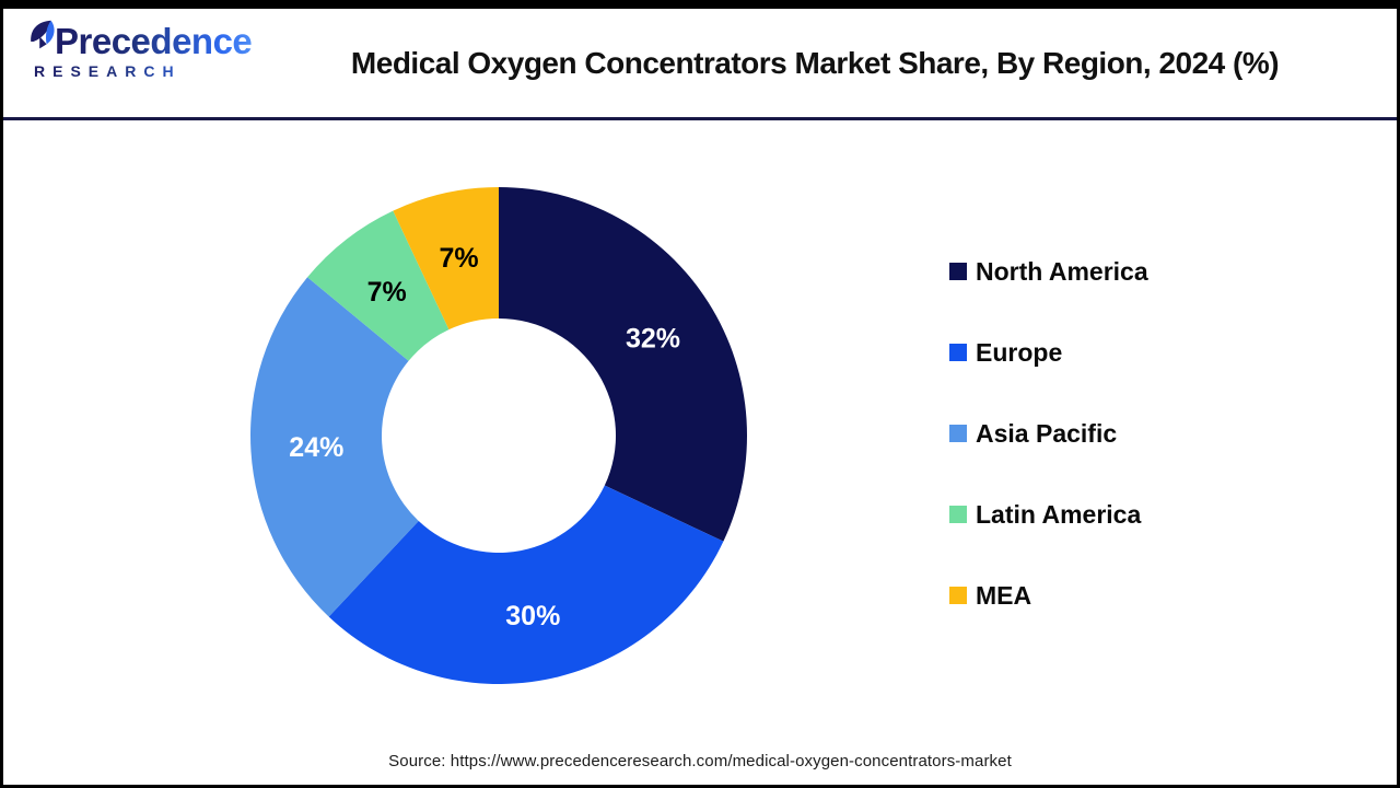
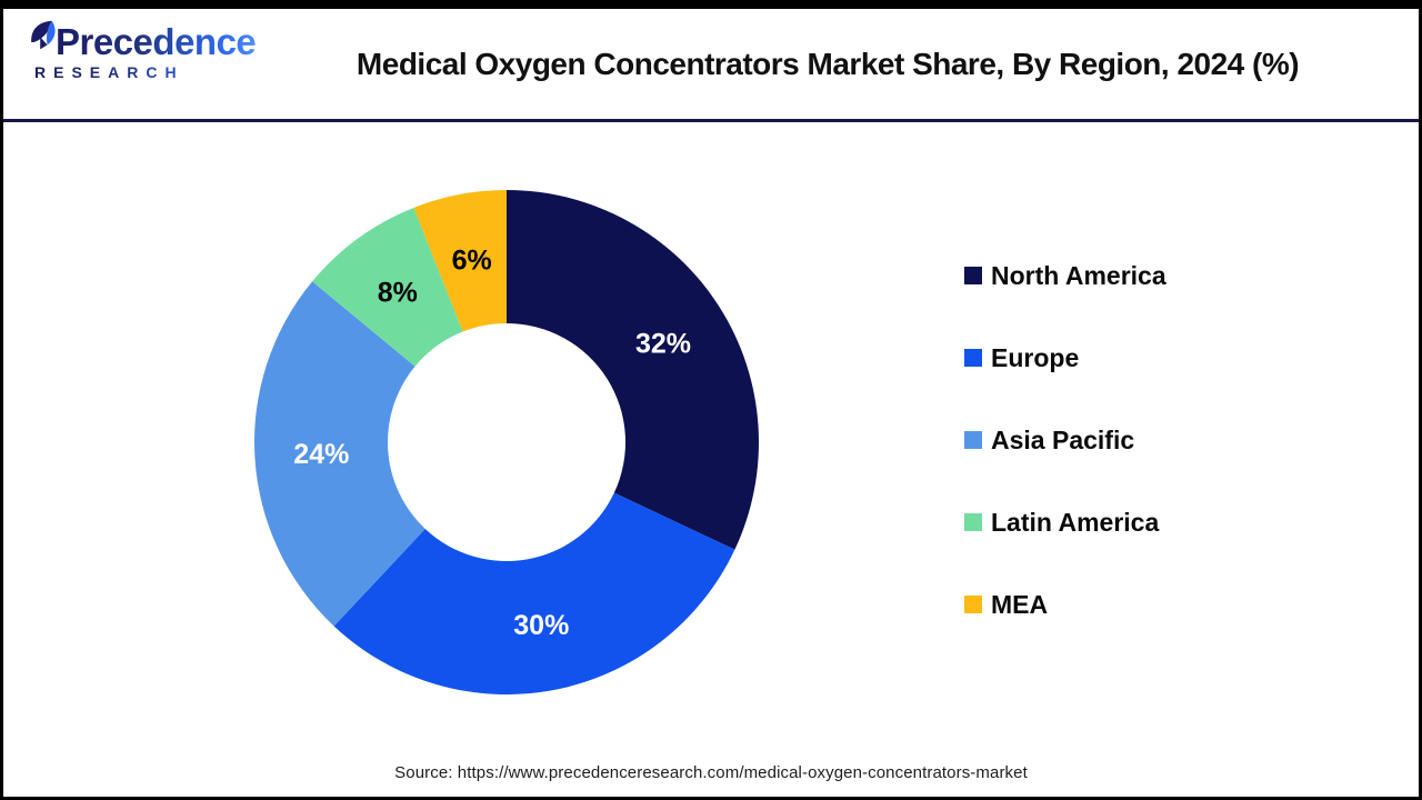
Latin America: 7% -> 8%
MEA: 7% -> 6%
